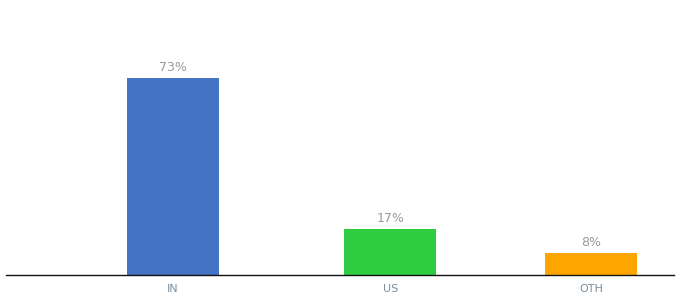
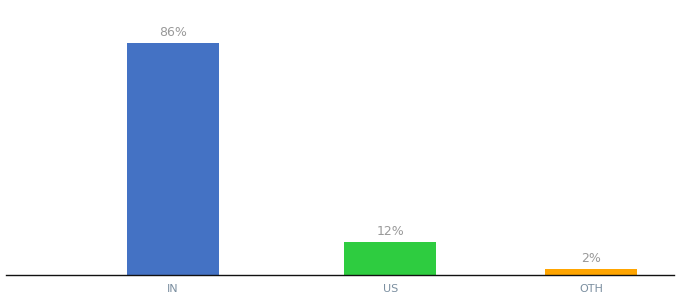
IN: 73% -> 86%
US: 17% -> 12%
OTH: 8% -> 2%
